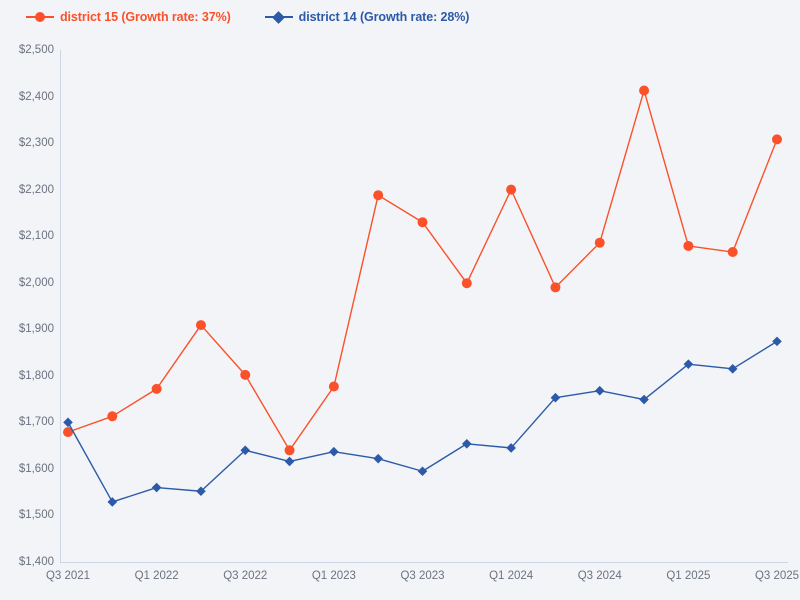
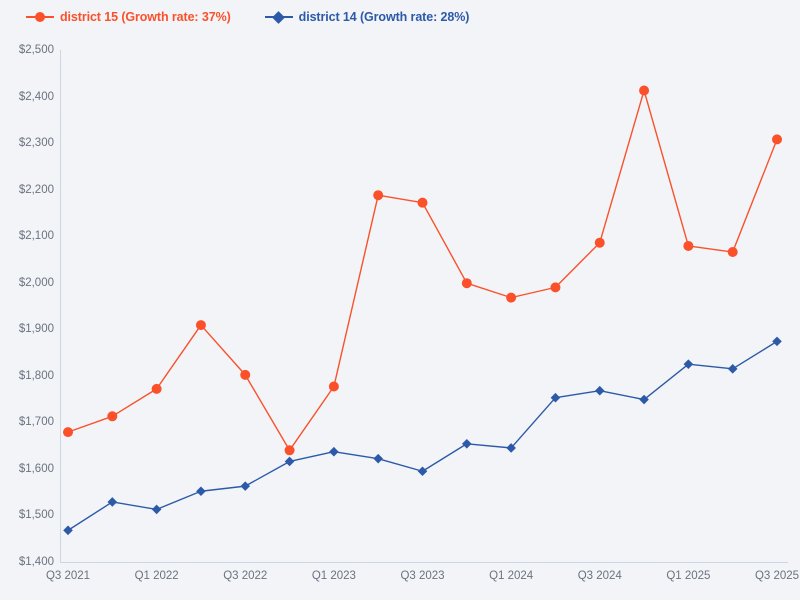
district 14 (Growth rate: 28%)/Q3 2021: $1700 -> $1470
district 14 (Growth rate: 28%)/Q1 2022: $1560 -> $1510
district 14 (Growth rate: 28%)/Q3 2022: $1640 -> $1560
district 15 (Growth rate: 37%)/Q3 2023: $2130 -> $2170
district 15 (Growth rate: 37%)/Q1 2024: $2200 -> $1970
